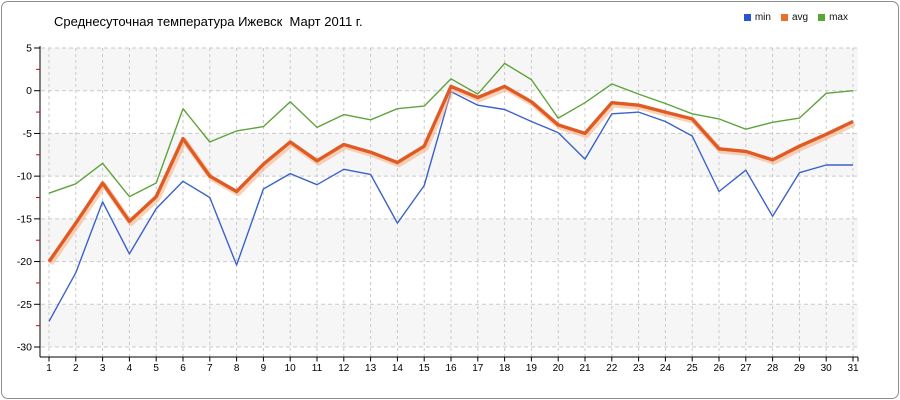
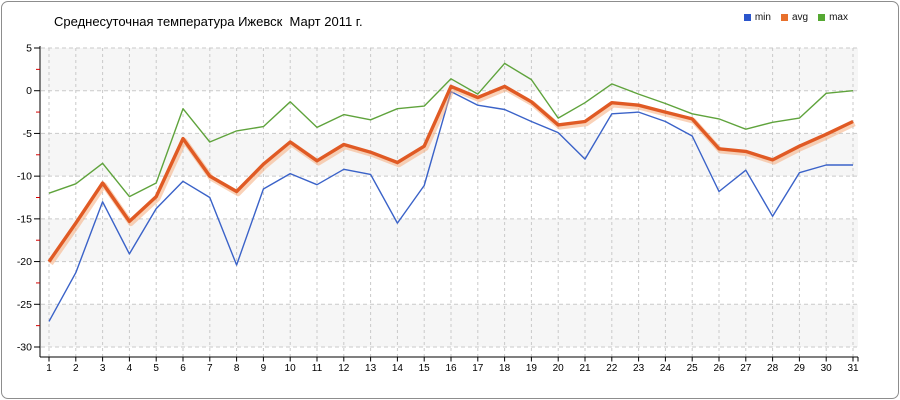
avg/21: -5 -> -4
